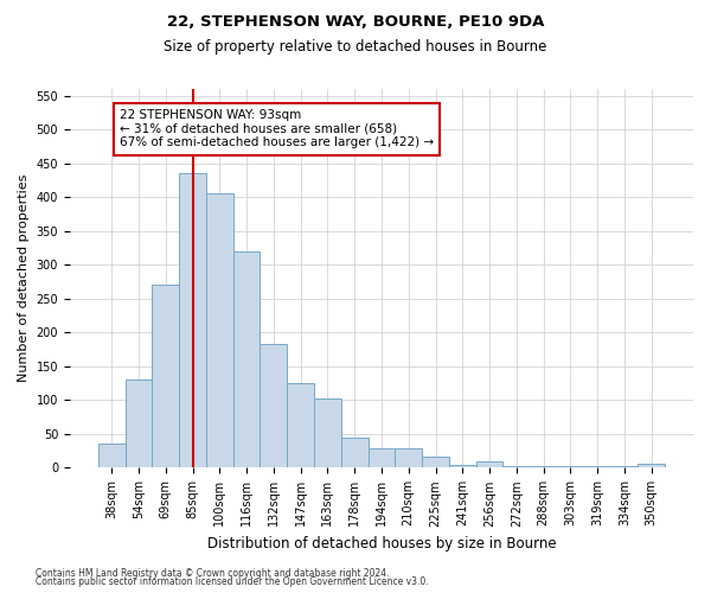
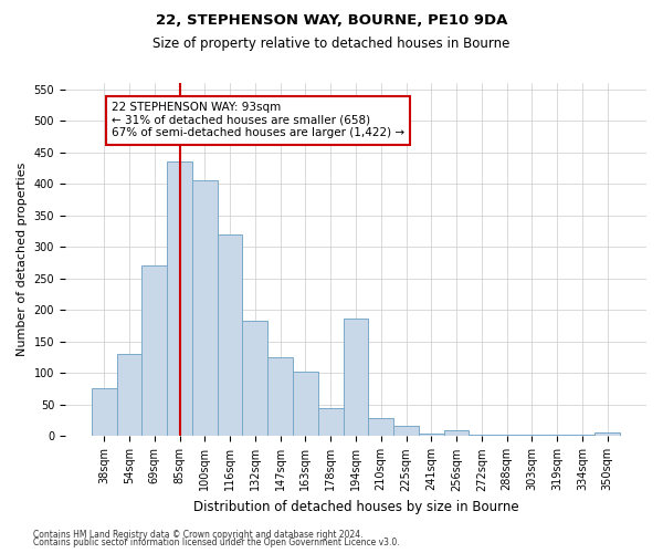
38sqm: 35 -> 76
194sqm: 28 -> 186
